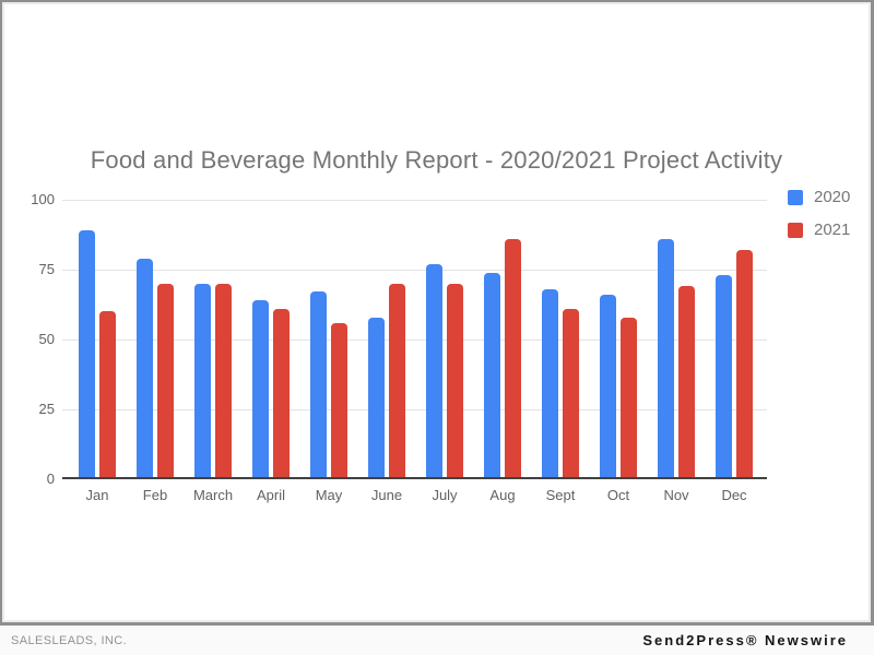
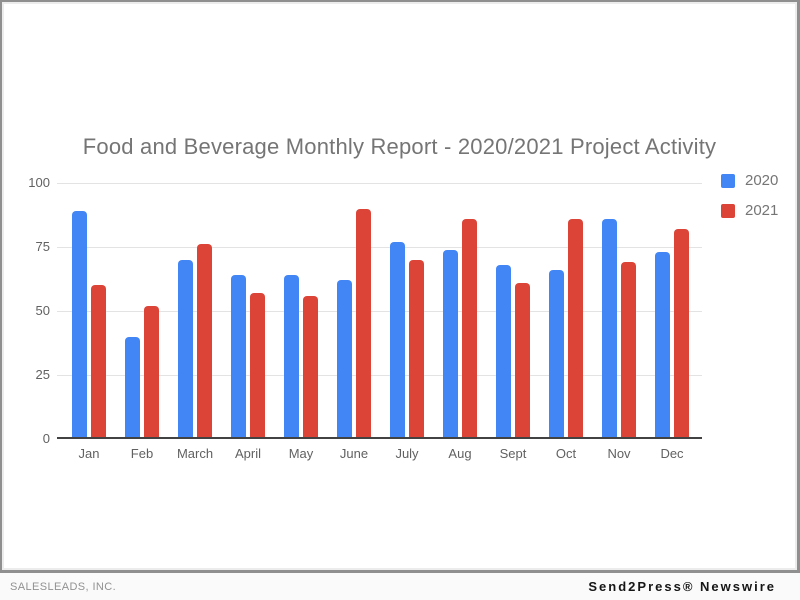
2020/Feb: 79 -> 40
2021/Feb: 70 -> 52
2021/March: 70 -> 76
2021/April: 61 -> 57
2020/May: 67 -> 64
2020/June: 58 -> 62
2021/June: 70 -> 90
2021/Oct: 58 -> 86
